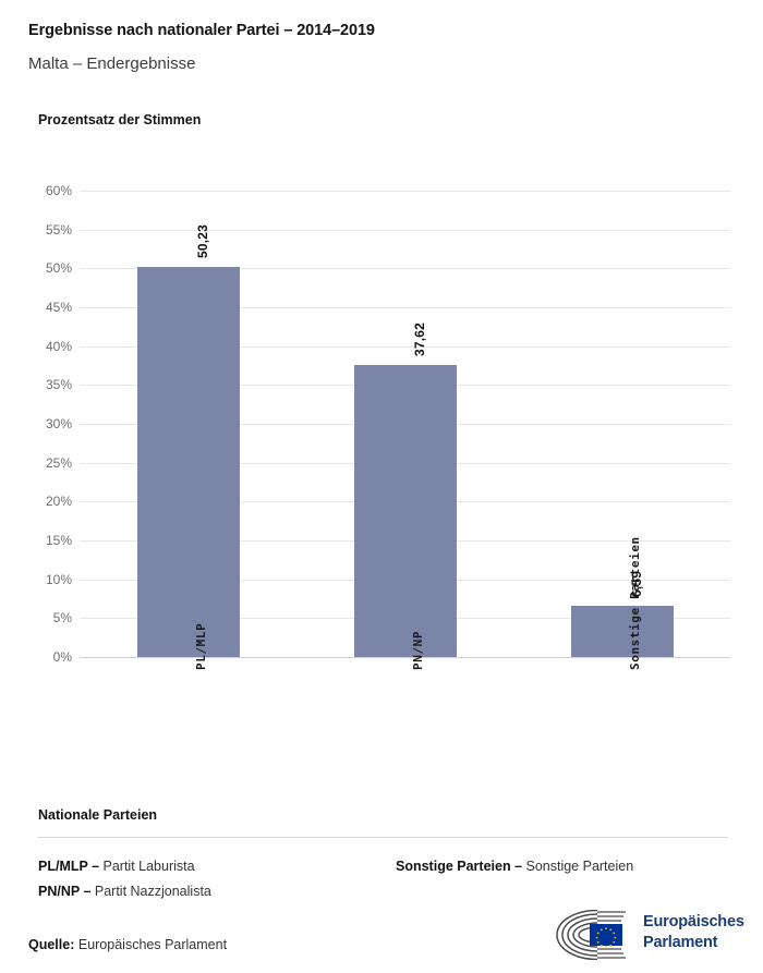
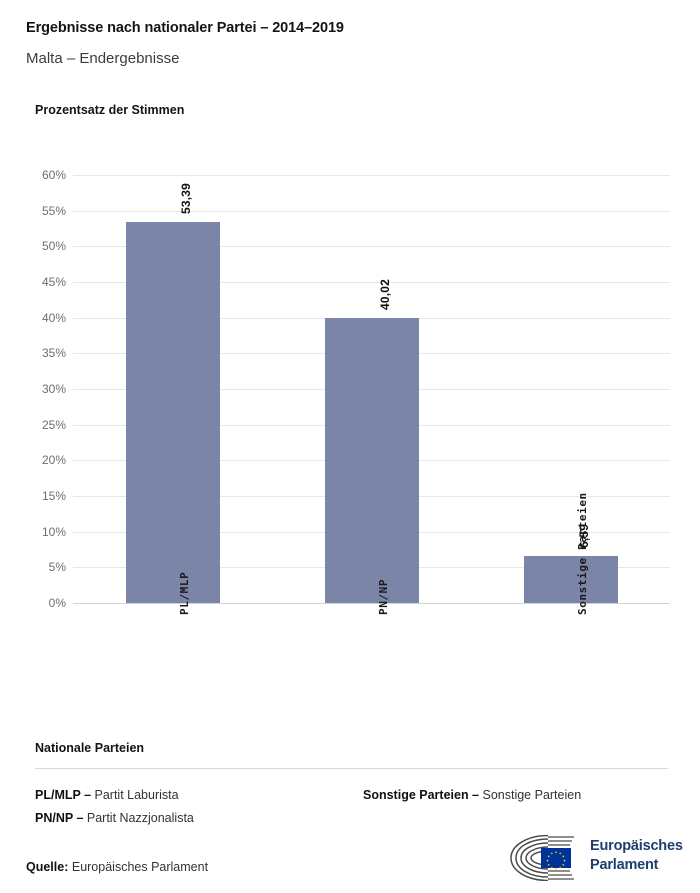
PL/MLP: 50,23 -> 53,39
PN/NP: 37,62 -> 40,02
